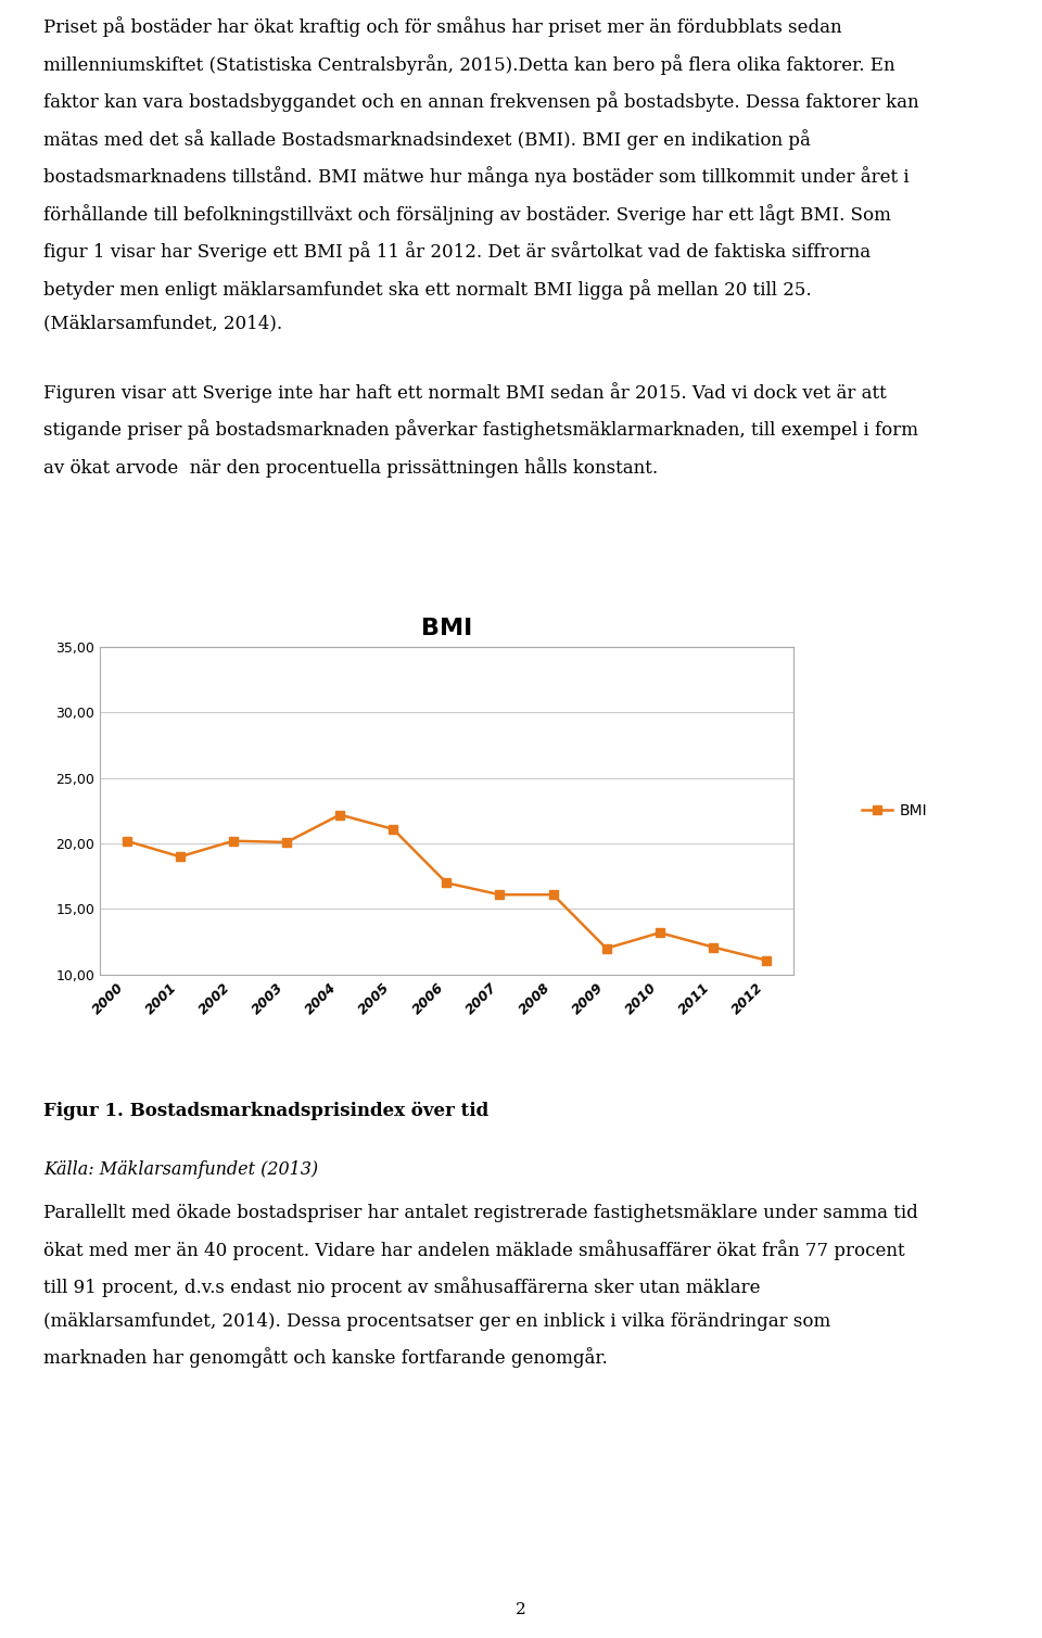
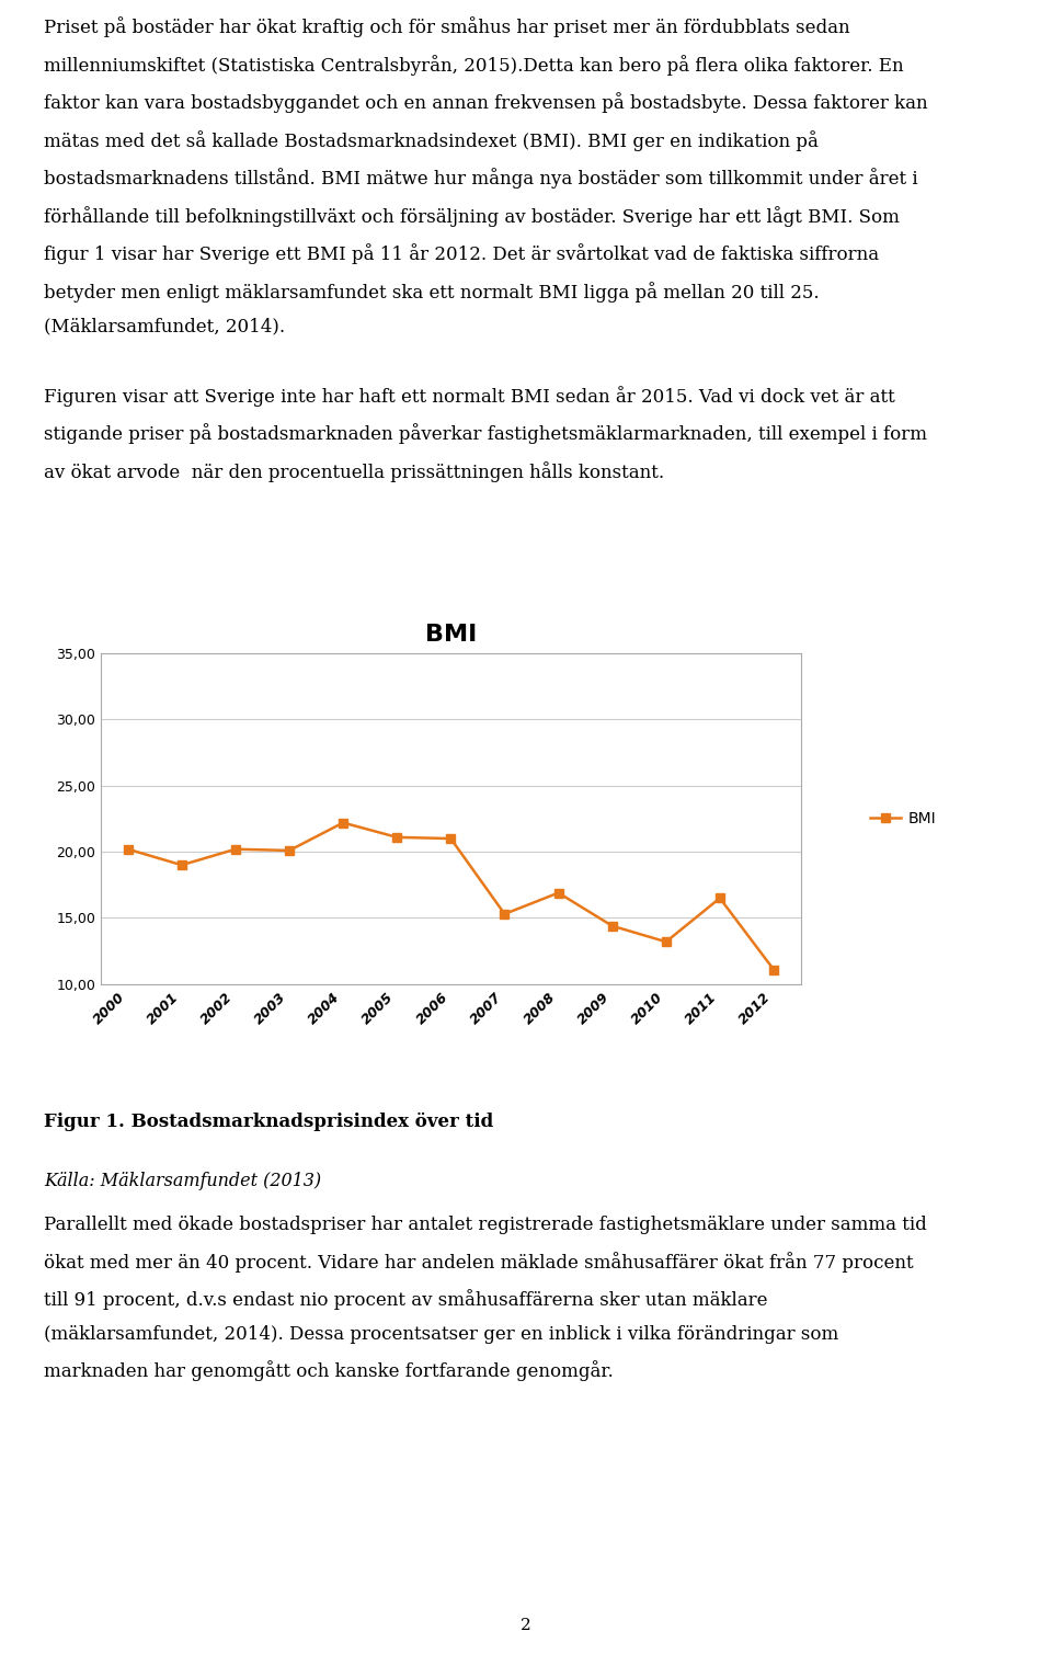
2006: 17,0 -> 21,0
2007: 16,1 -> 15,3
2008: 16,1 -> 16,9
2009: 12,0 -> 14,4
2011: 12,1 -> 16,5
